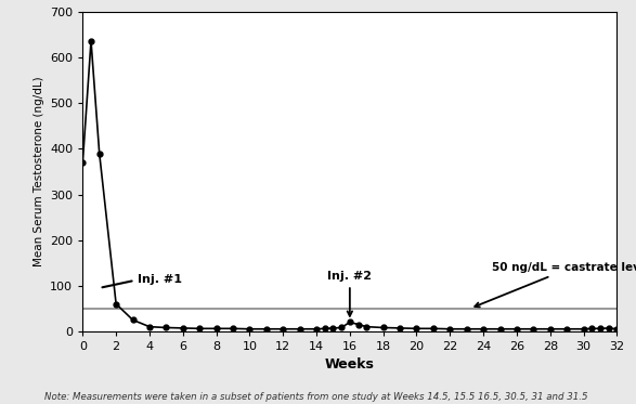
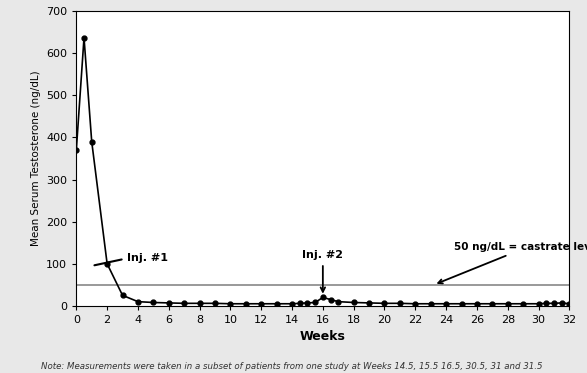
2: 60 -> 100
